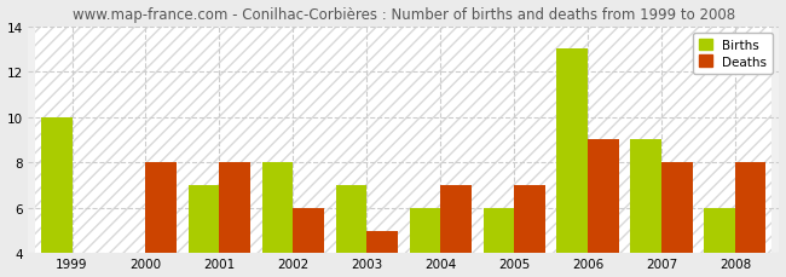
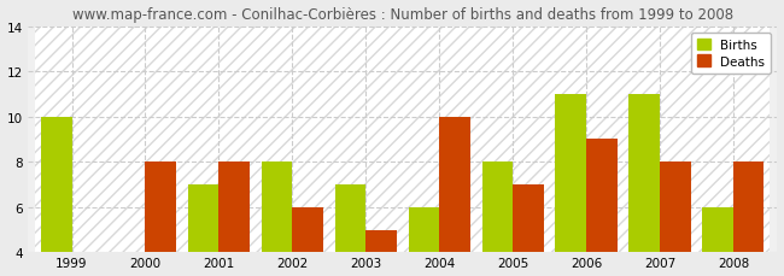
Deaths/2004: 7 -> 10
Births/2005: 6 -> 8
Births/2006: 13 -> 11
Births/2007: 9 -> 11
